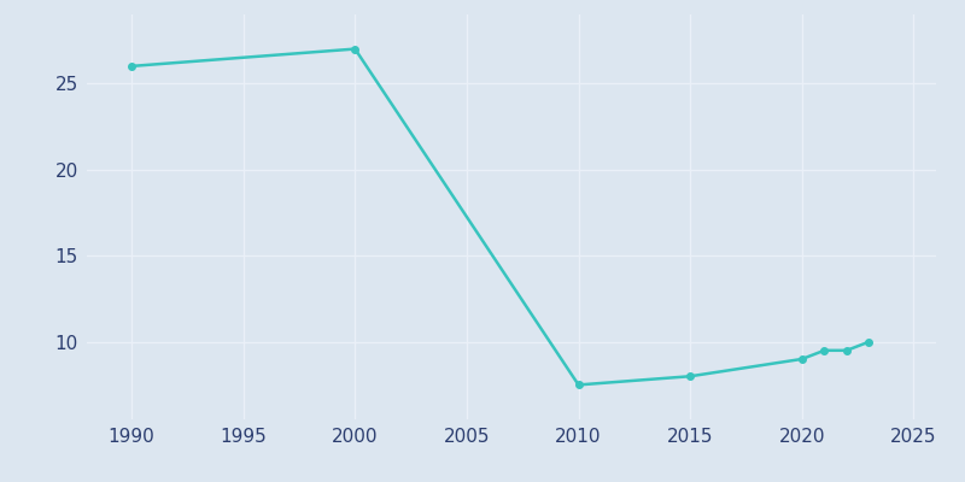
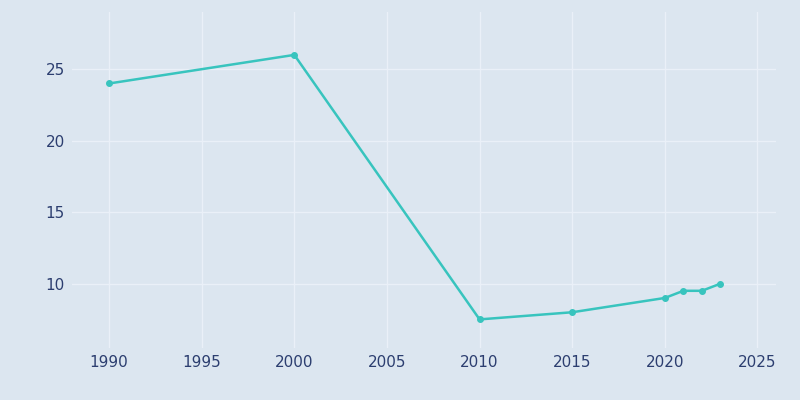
1990: 26.0 -> 24.0
2000: 27.0 -> 26.0
